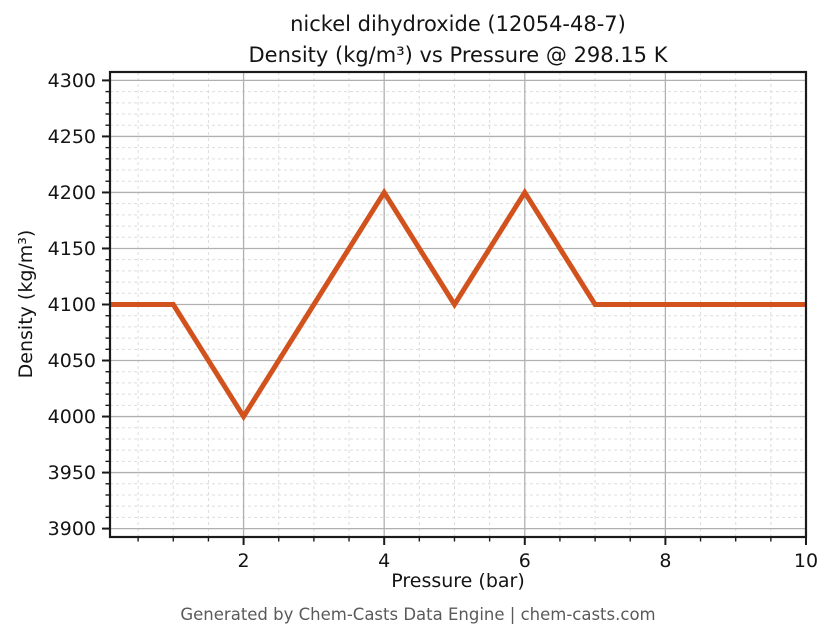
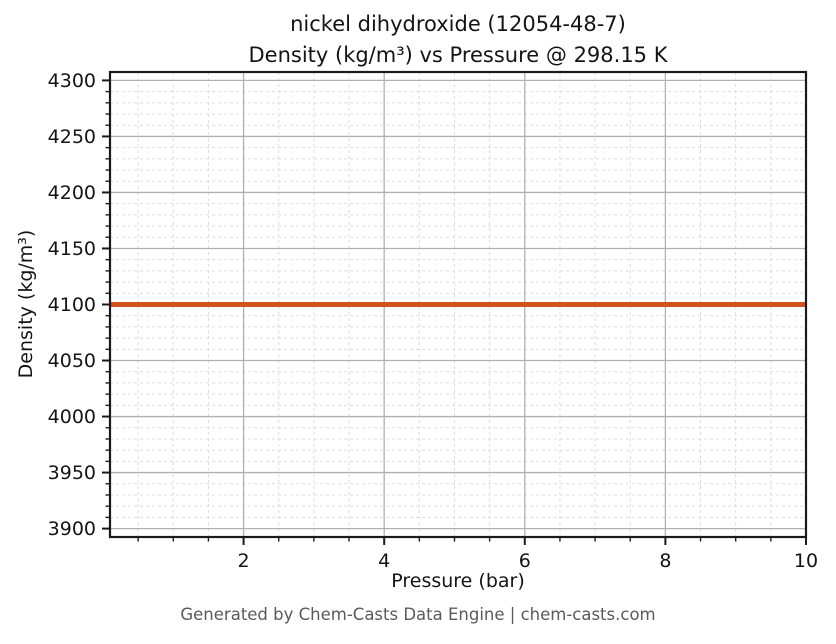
2: 4000 -> 4100
4: 4200 -> 4100
6: 4200 -> 4100
